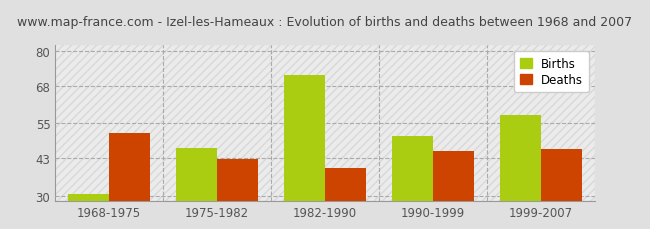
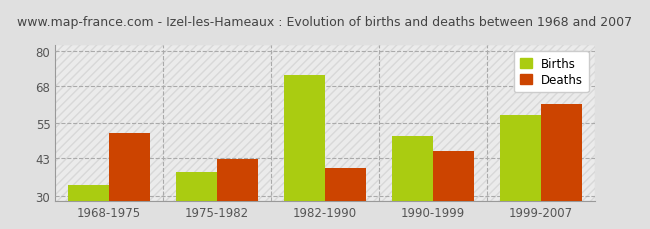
Births/1968-1975: 30.5 -> 33.5
Births/1975-1982: 46.5 -> 38.0
Deaths/1999-2007: 46.0 -> 61.5
